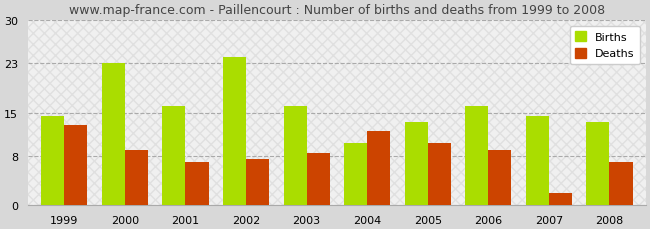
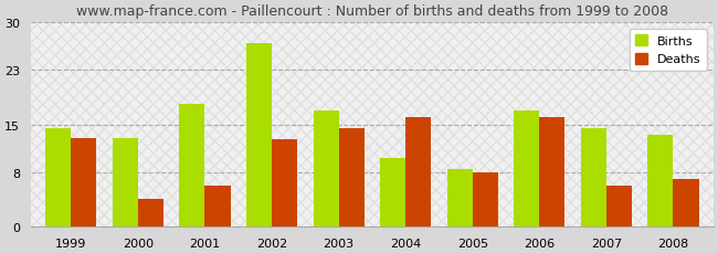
Births/2000: 23.0 -> 13.0
Deaths/2000: 9.0 -> 4.0
Births/2001: 16.0 -> 18.0
Deaths/2001: 7.0 -> 6.0
Births/2002: 24.0 -> 27.0
Deaths/2002: 7.5 -> 12.8
Births/2003: 16.0 -> 17.0
Deaths/2003: 8.5 -> 14.4
Deaths/2004: 12.0 -> 16.0
Births/2005: 13.5 -> 8.4
Deaths/2005: 10.0 -> 8.0
Births/2006: 16.0 -> 17.0
Deaths/2006: 9.0 -> 16.0
Deaths/2007: 2.0 -> 6.0
